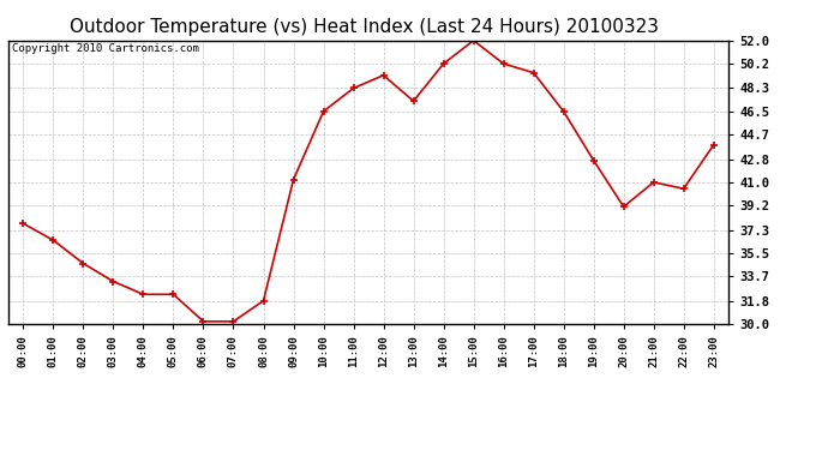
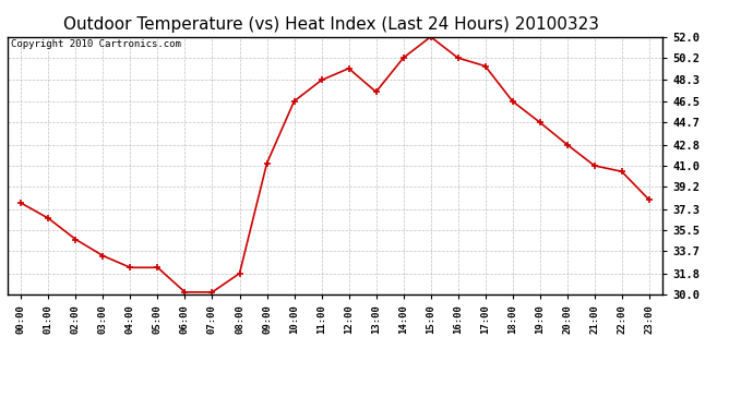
19:00: 42.7 -> 44.7
20:00: 39.1 -> 42.8
23:00: 43.9 -> 38.1
